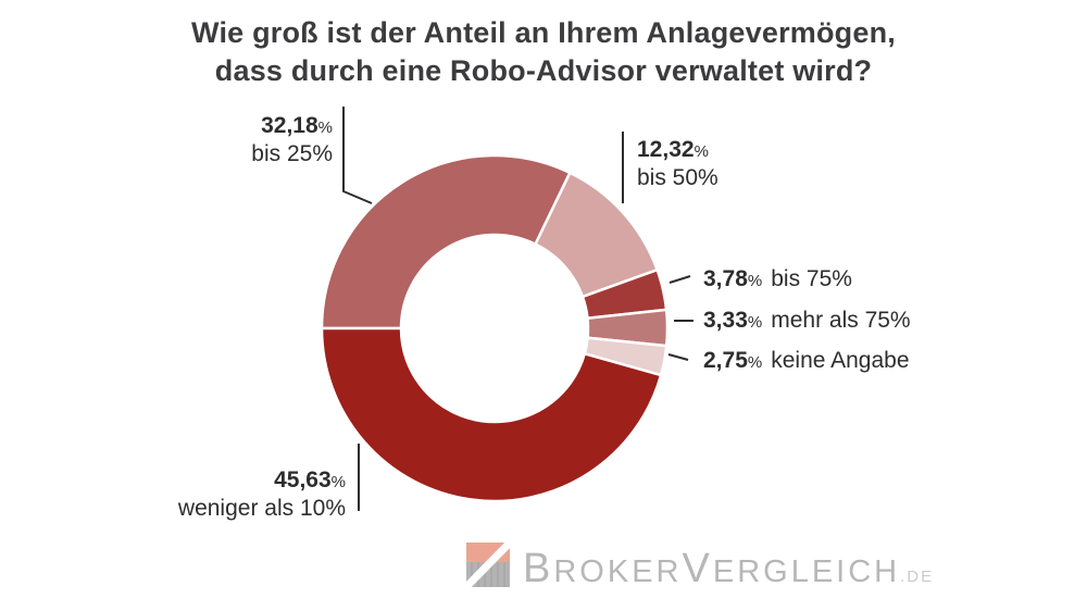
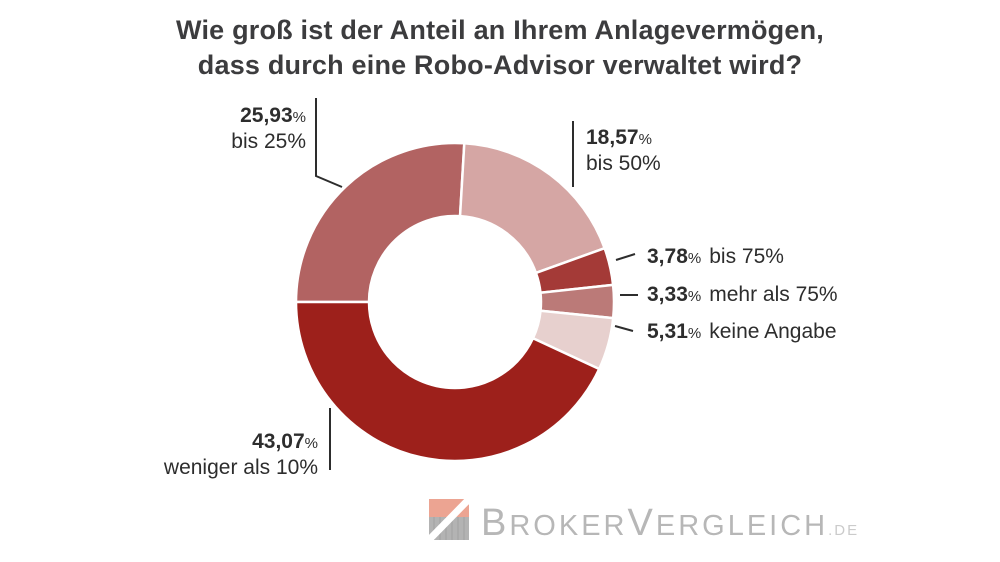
bis 25%: 32,18 -> 25,93
bis 50%: 12,32 -> 18,57
keine Angabe: 2,75 -> 5,31
weniger als 10%: 45,63 -> 43,07
